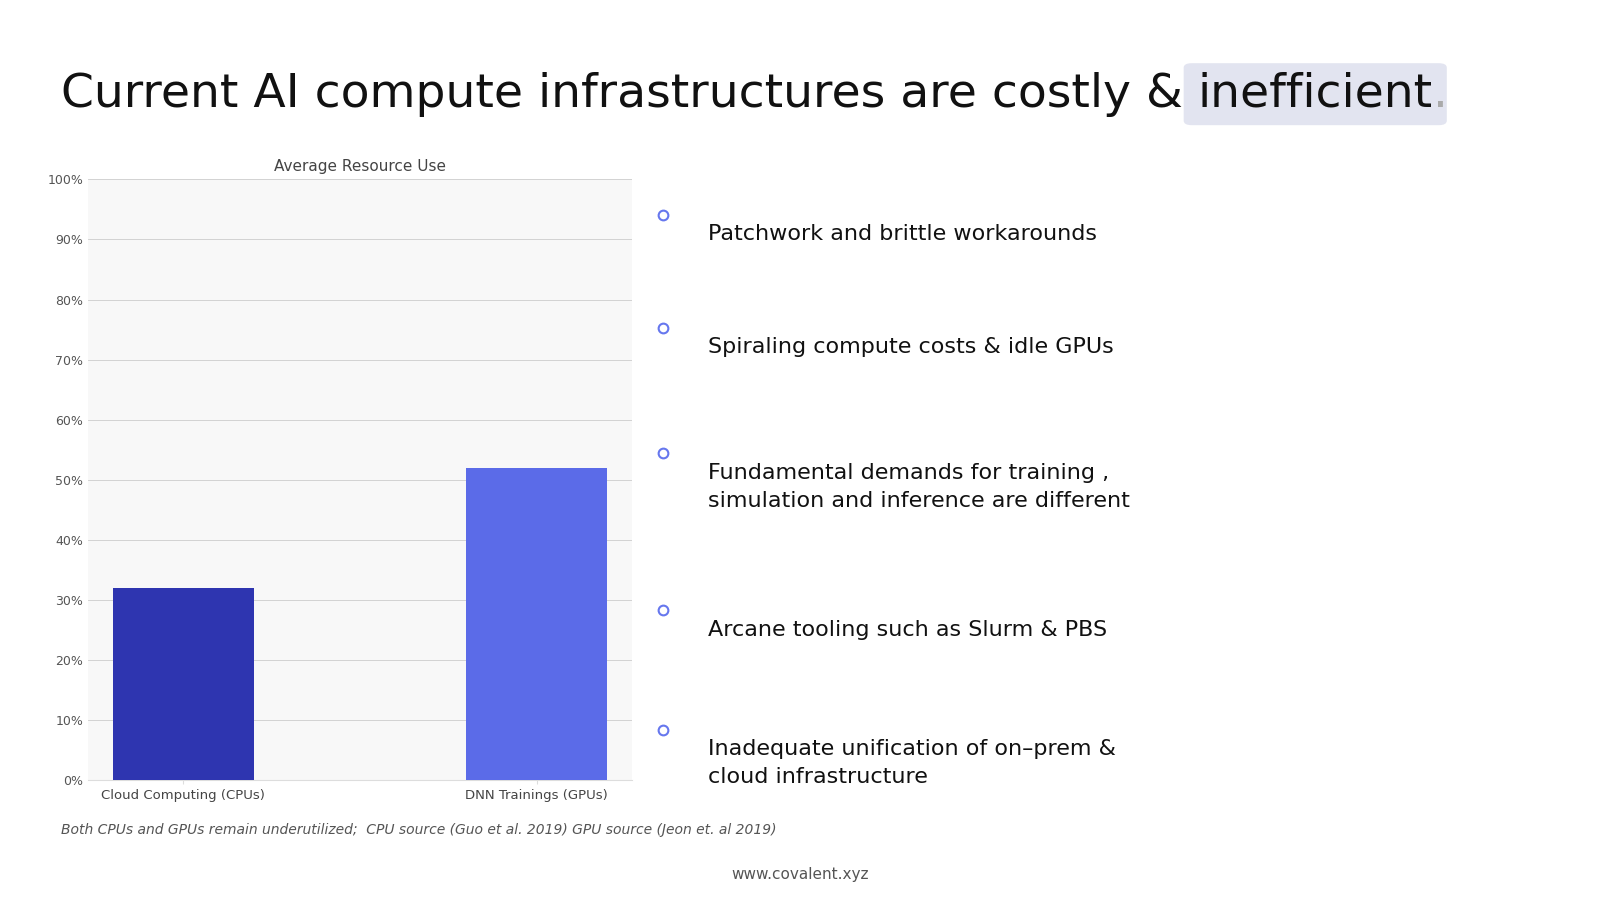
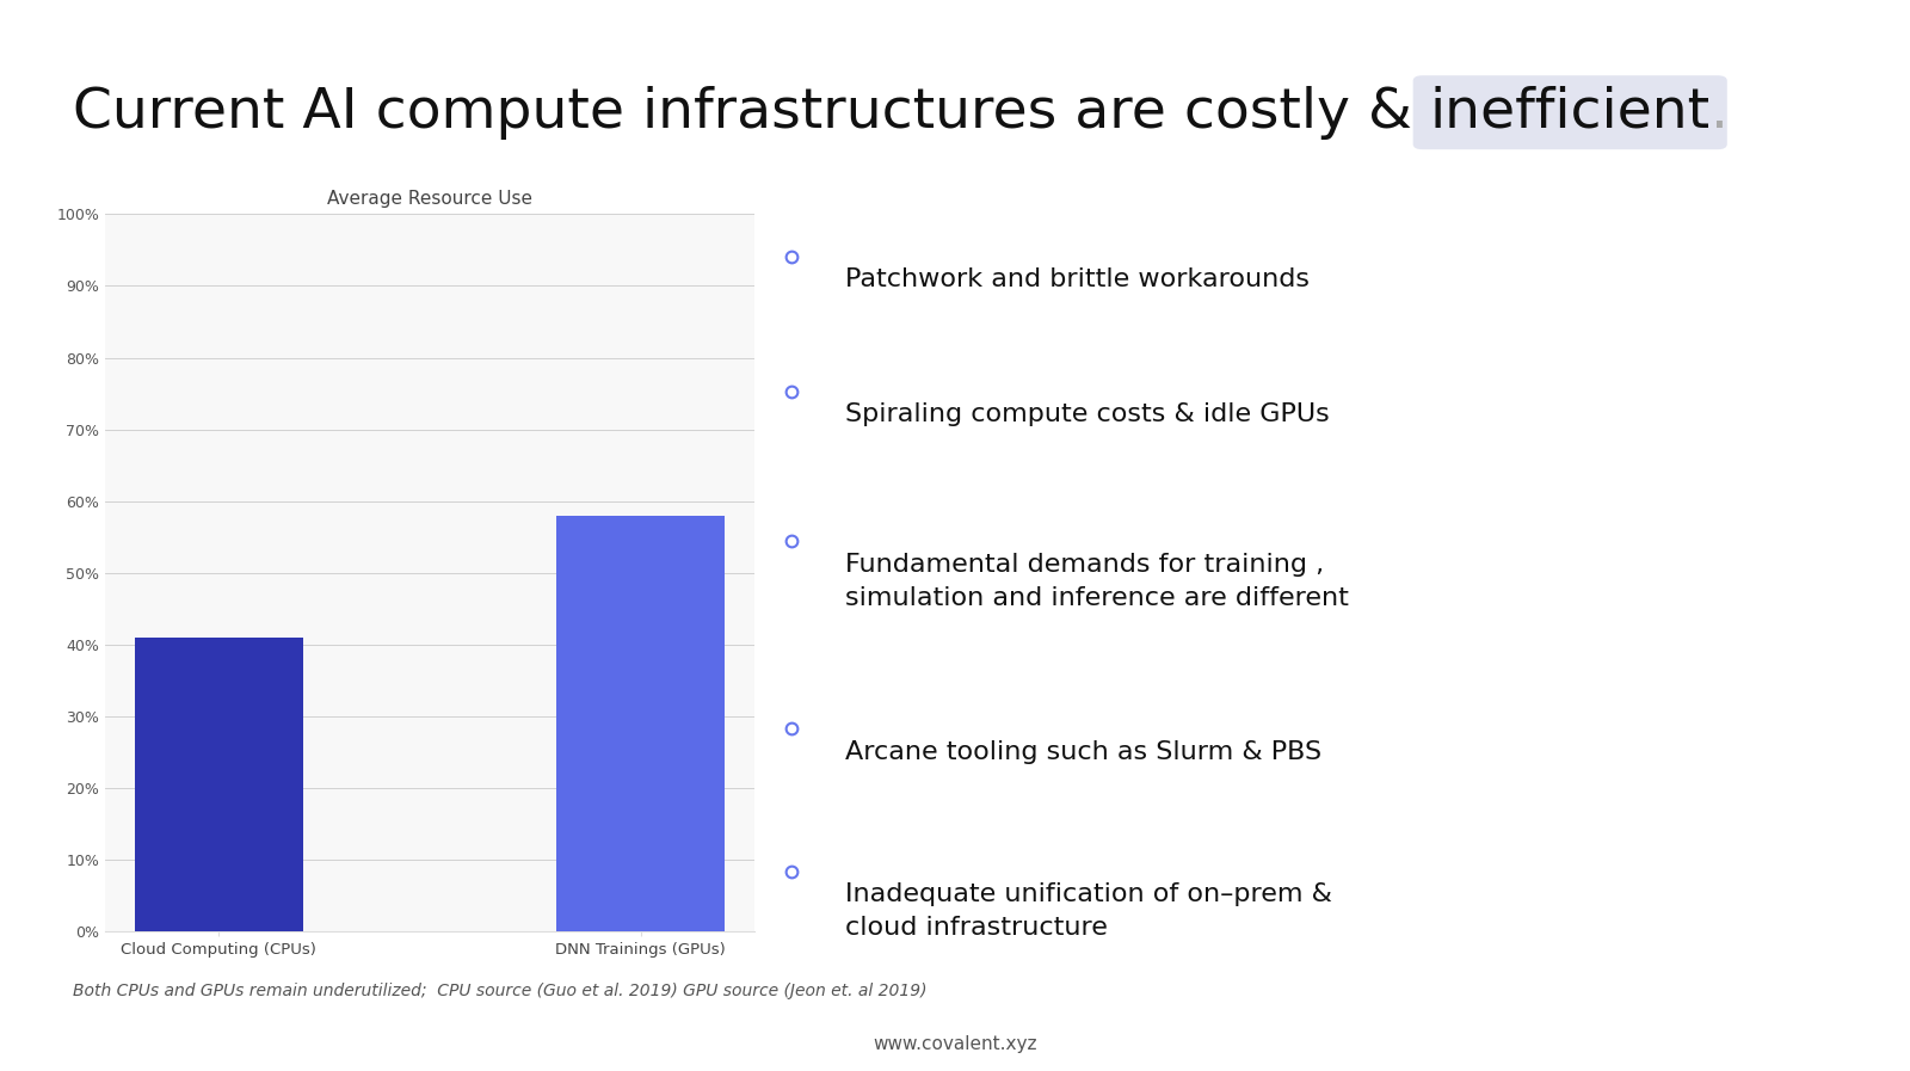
Cloud Computing (CPUs): 32% -> 41%
DNN Trainings (GPUs): 52% -> 58%
